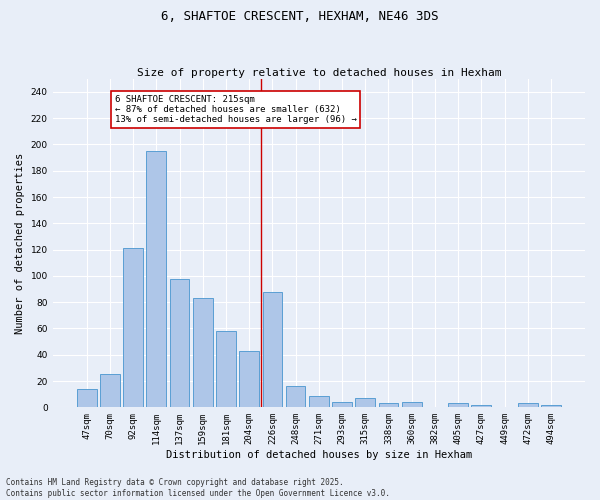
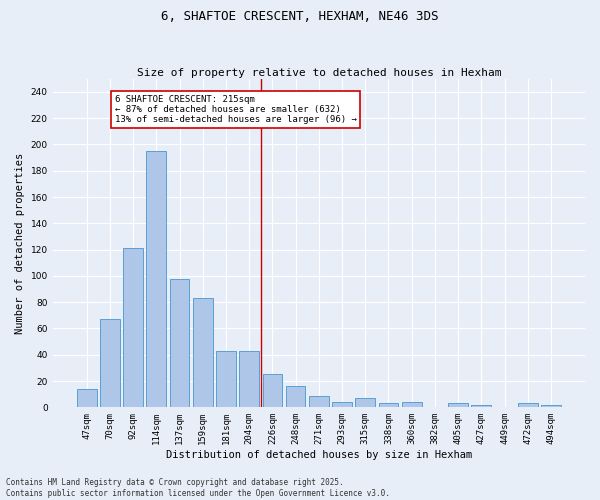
70sqm: 25 -> 67
181sqm: 58 -> 43
226sqm: 88 -> 25
